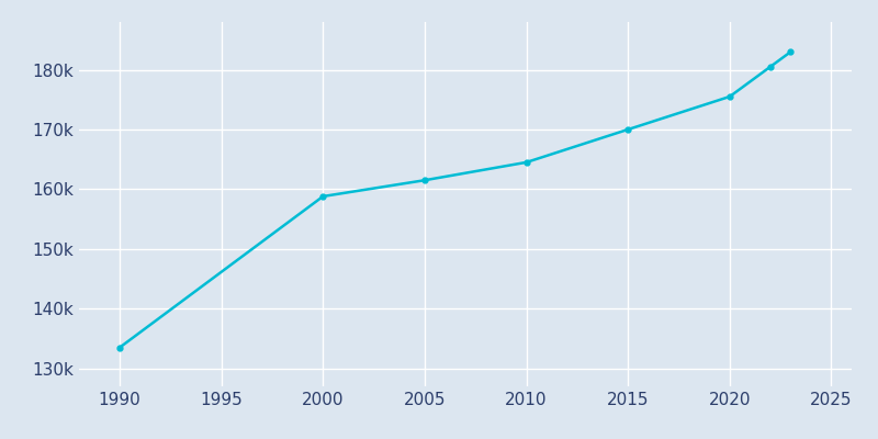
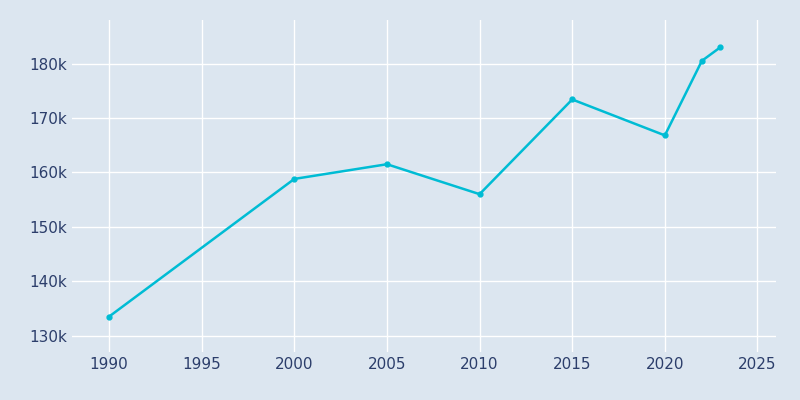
2010: 164.5k -> 156.0k
2015: 170.0k -> 173.4k
2020: 175.5k -> 166.8k
